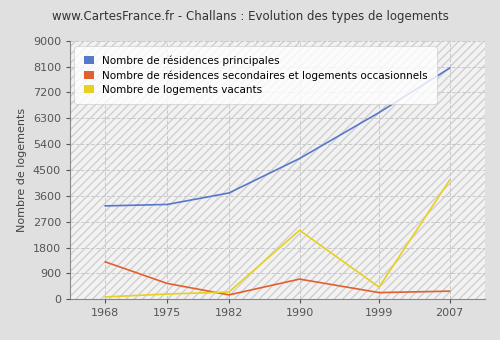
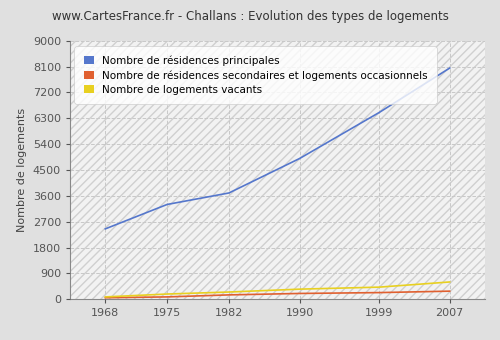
Nombre de résidences principales/1968: 3250 -> 2450
Nombre de résidences secondaires et logements occasionnels/1968: 1300 -> 50
Nombre de résidences secondaires et logements occasionnels/1975: 550 -> 80
Nombre de résidences secondaires et logements occasionnels/1990: 700 -> 200
Nombre de logements vacants/1990: 2400 -> 350
Nombre de logements vacants/2007: 4150 -> 600
